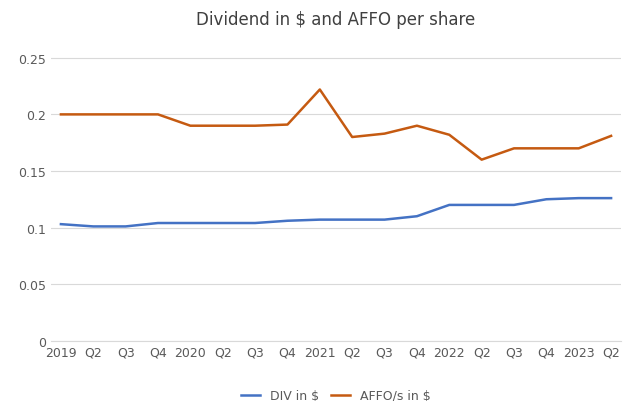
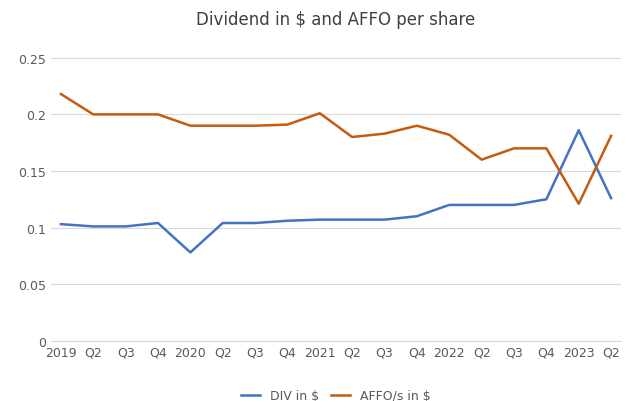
AFFO/s in $/2019: 0.200 -> 0.218
DIV in $/2020: 0.104 -> 0.078
AFFO/s in $/2021: 0.222 -> 0.201
DIV in $/2023: 0.126 -> 0.186
AFFO/s in $/2023: 0.170 -> 0.121
